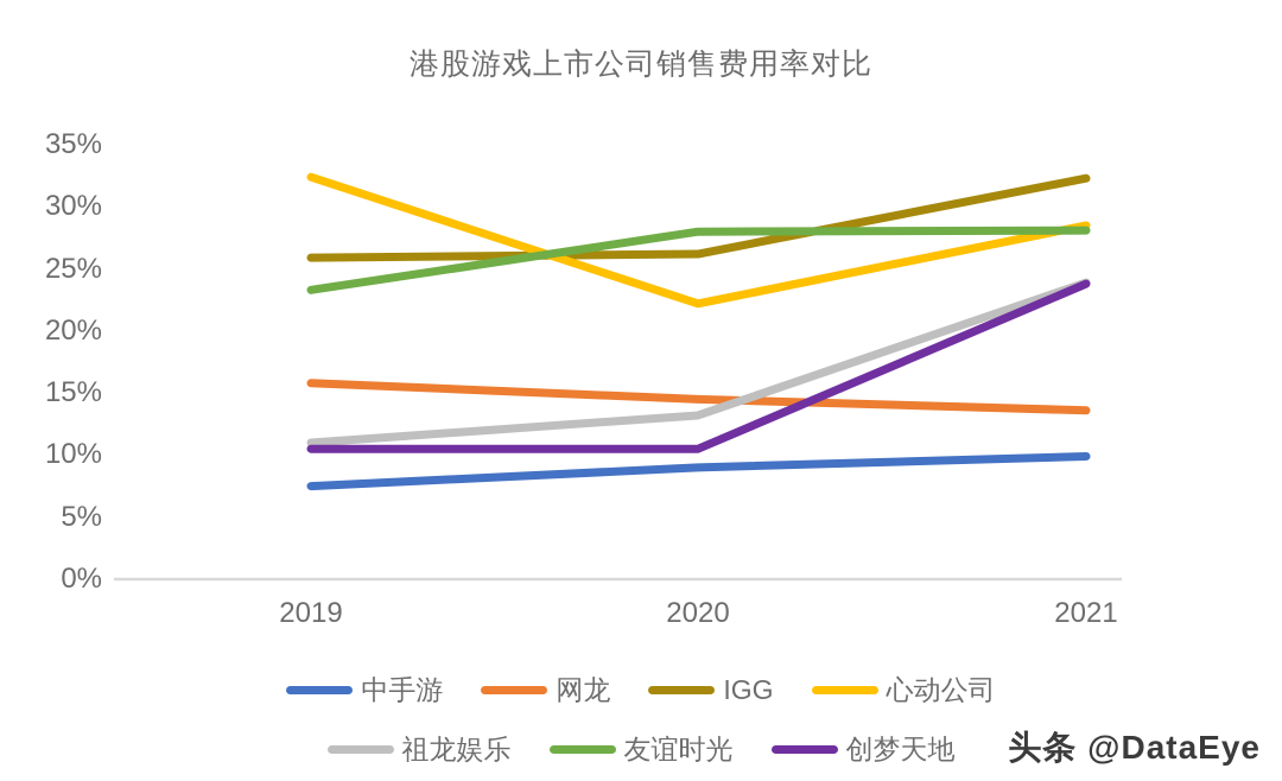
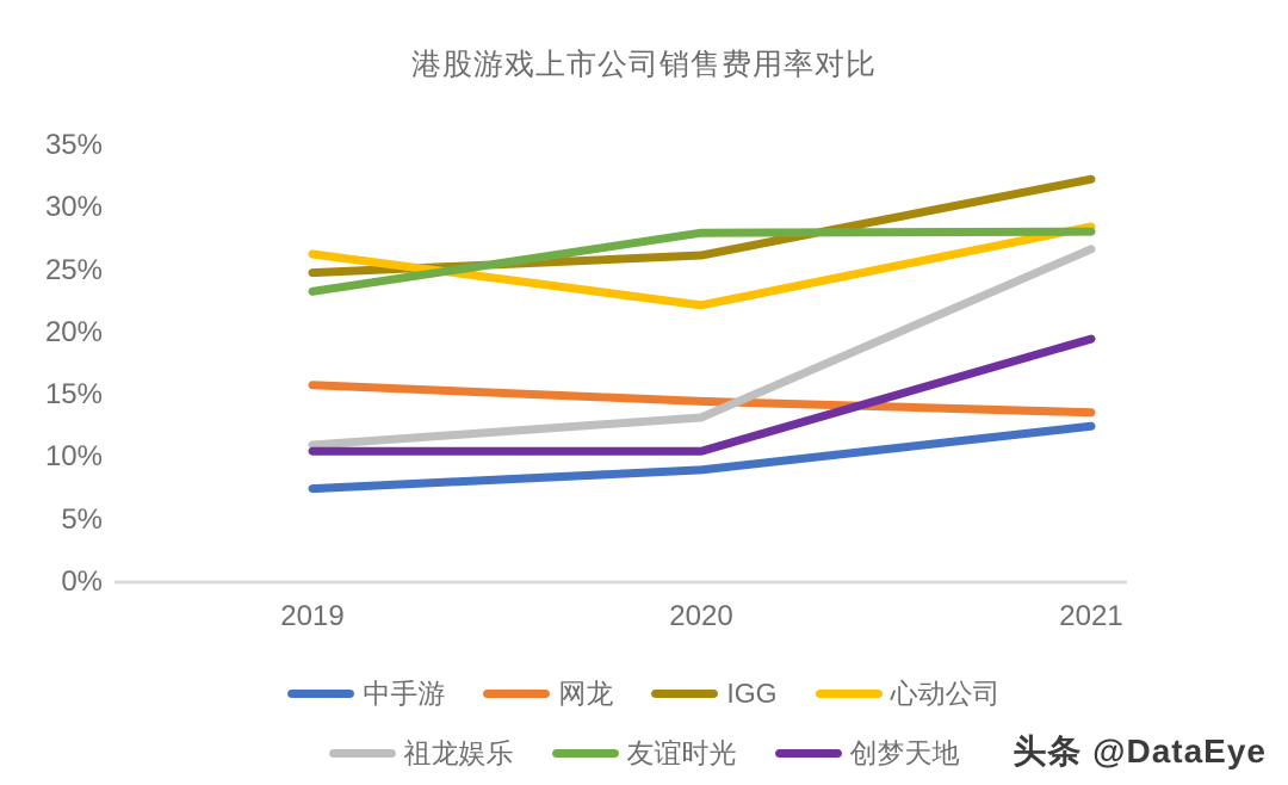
IGG/2019: 25.9% -> 24.8%
心动公司/2019: 32.4% -> 26.3%
中手游/2021: 9.9% -> 12.5%
祖龙娱乐/2021: 23.9% -> 26.7%
创梦天地/2021: 23.8% -> 19.5%
